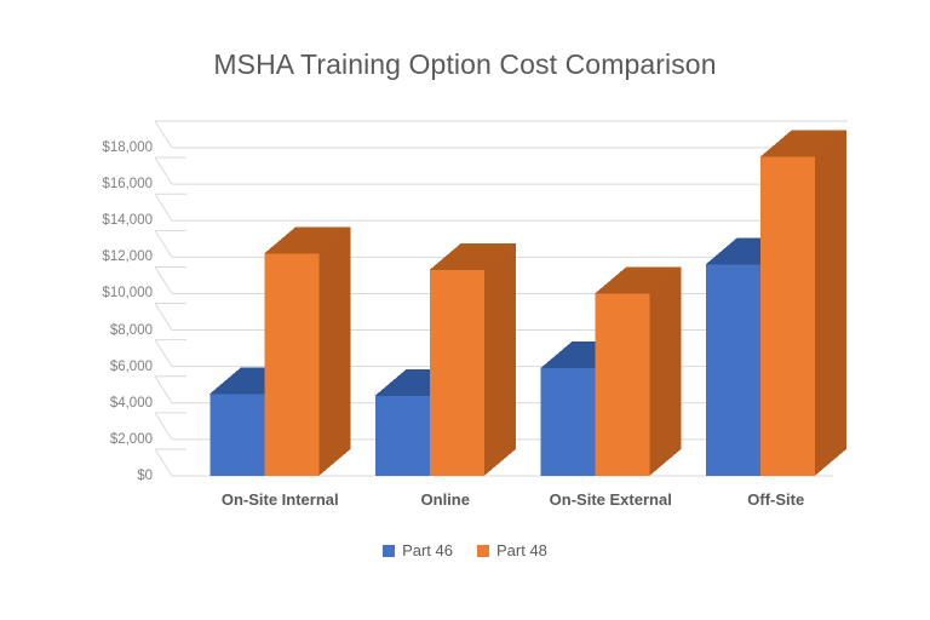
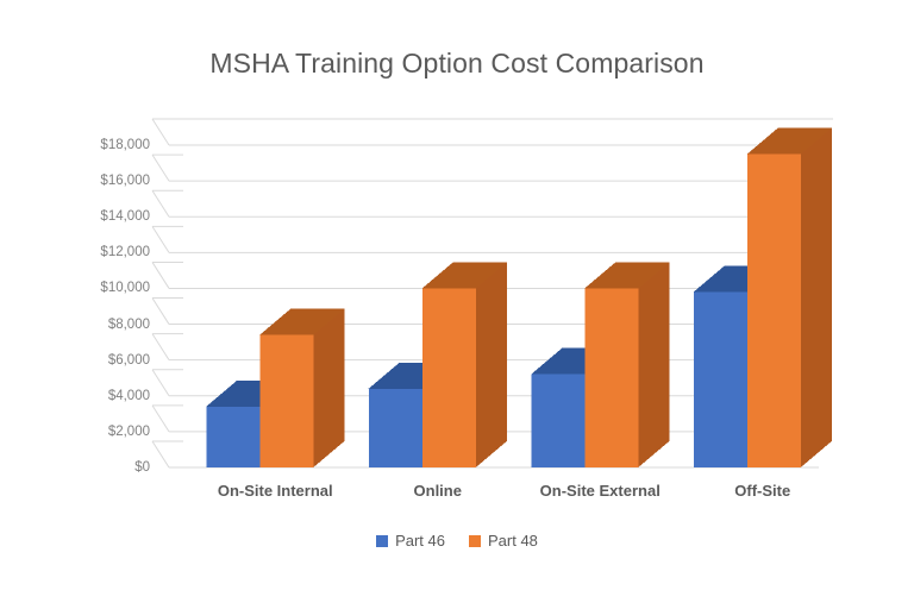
Part 46/On-Site Internal: $4500 -> $3400
Part 48/On-Site Internal: $12200 -> $7400
Part 48/Online: $11300 -> $10000
Part 46/On-Site External: $5900 -> $5200
Part 46/Off-Site: $11600 -> $9800
